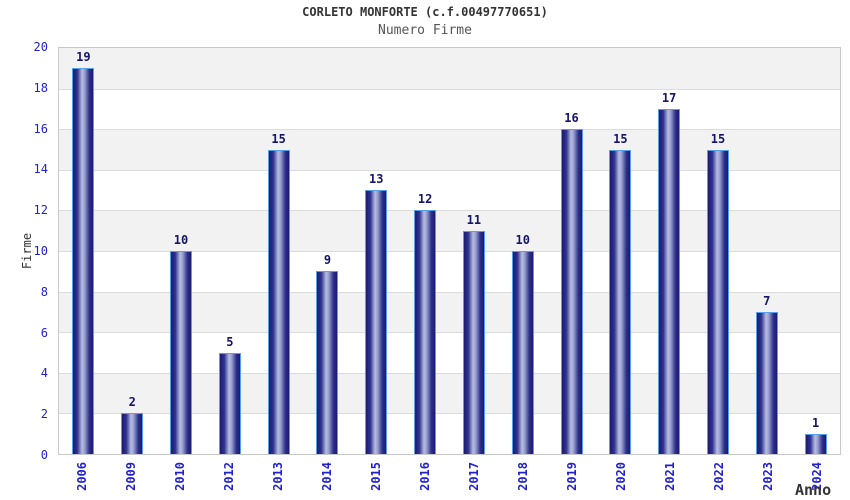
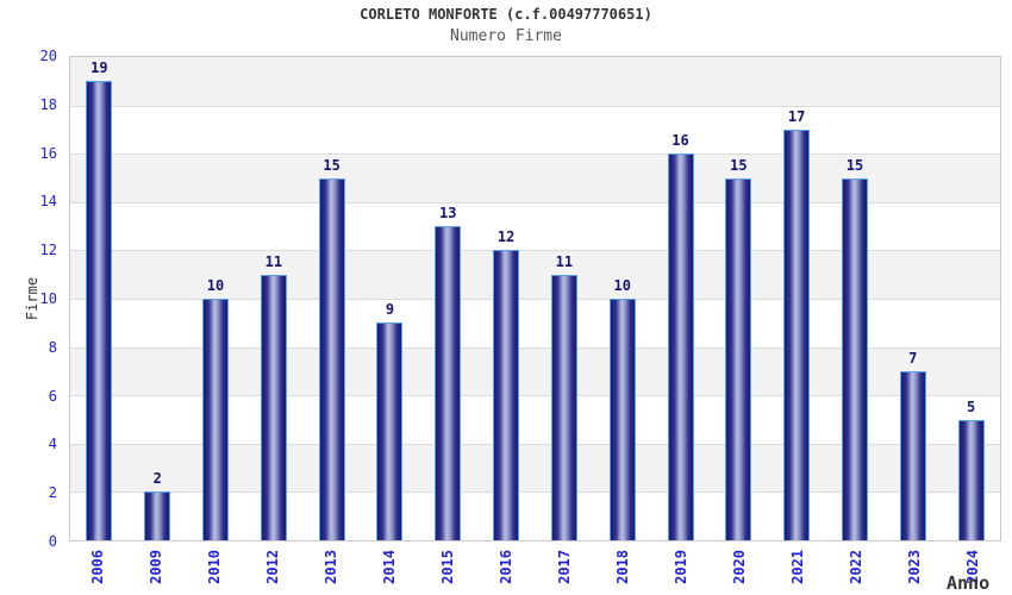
2012: 5 -> 11
2024: 1 -> 5
